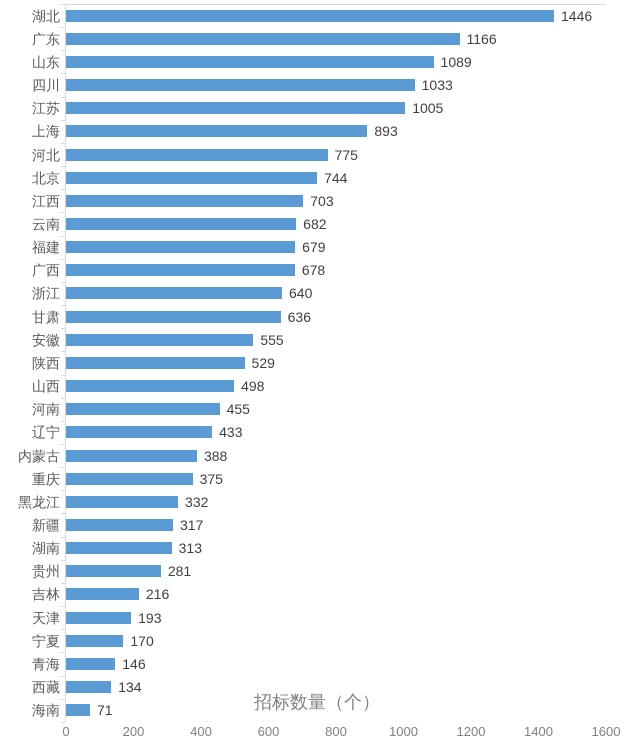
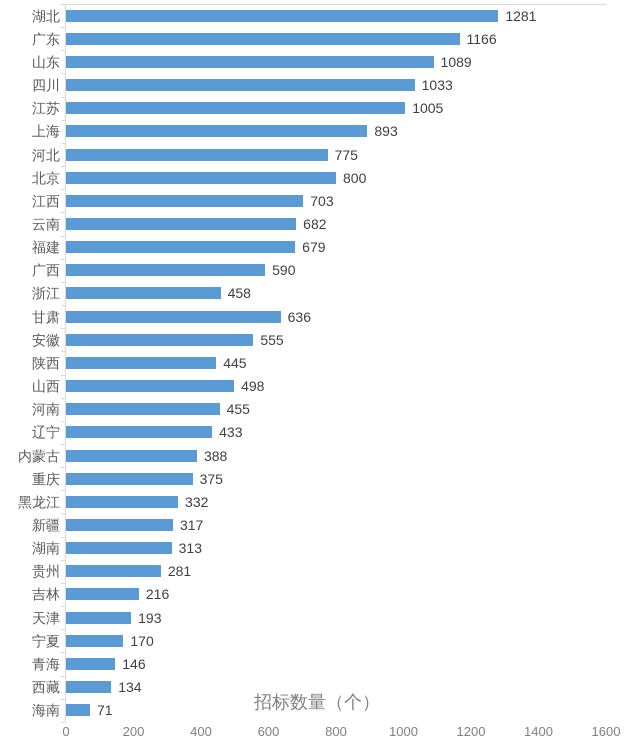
湖北: 1446 -> 1281
北京: 744 -> 800
广西: 678 -> 590
浙江: 640 -> 458
陕西: 529 -> 445
